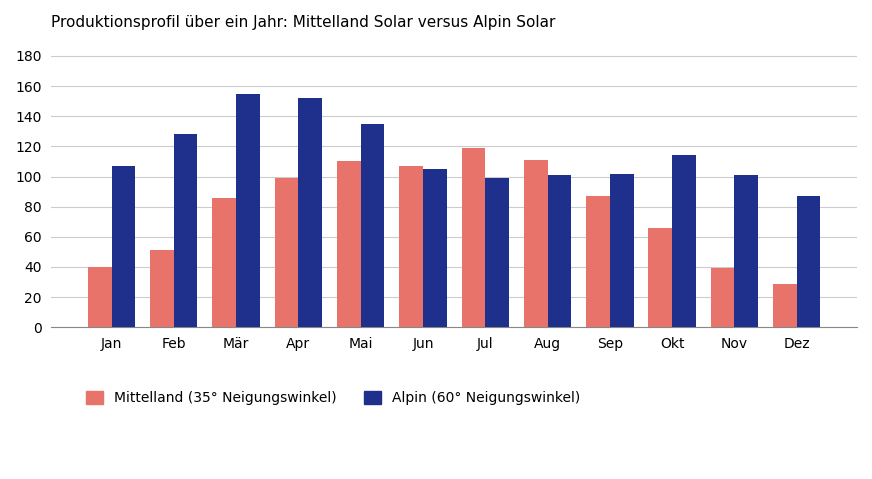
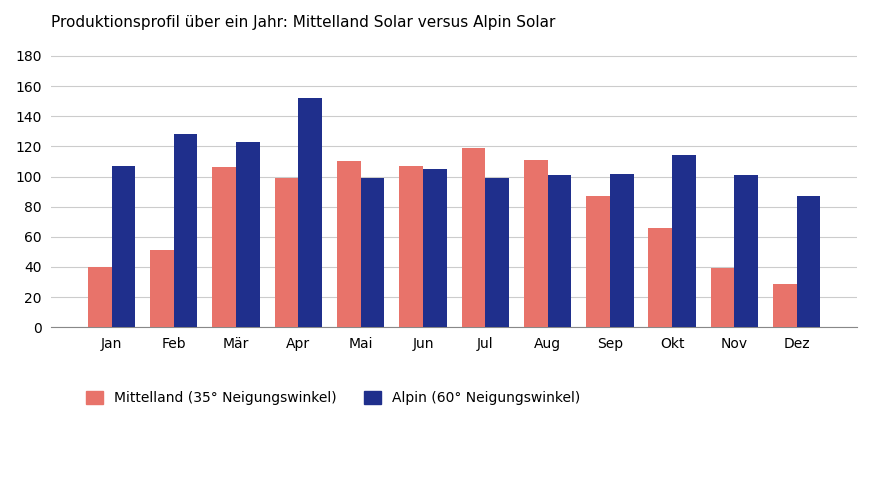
Mittelland (35° Neigungswinkel)/Mär: 86 -> 106
Alpin (60° Neigungswinkel)/Mär: 155 -> 123
Alpin (60° Neigungswinkel)/Mai: 135 -> 99
